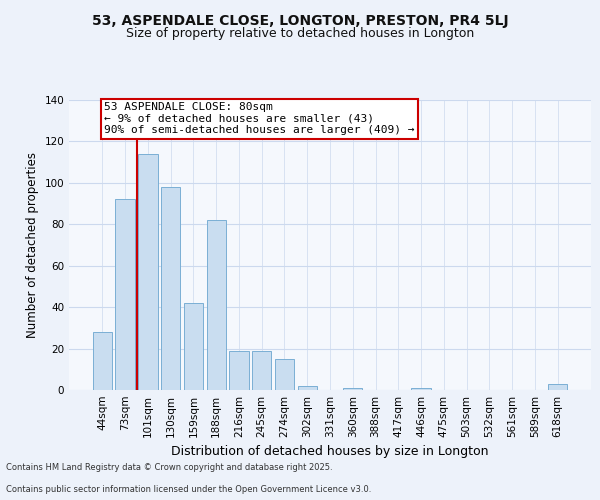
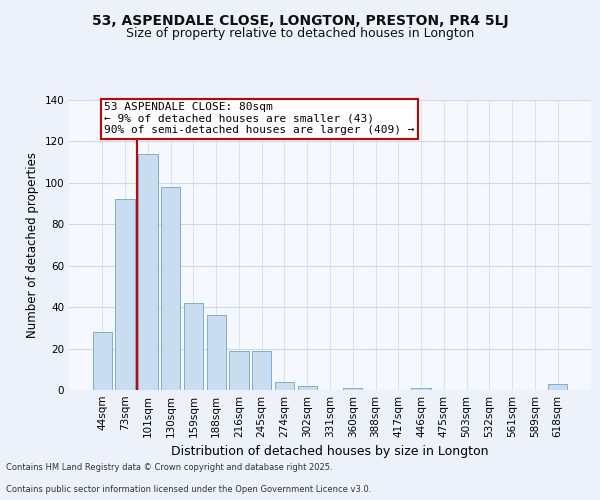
188sqm: 82 -> 36
274sqm: 15 -> 4
